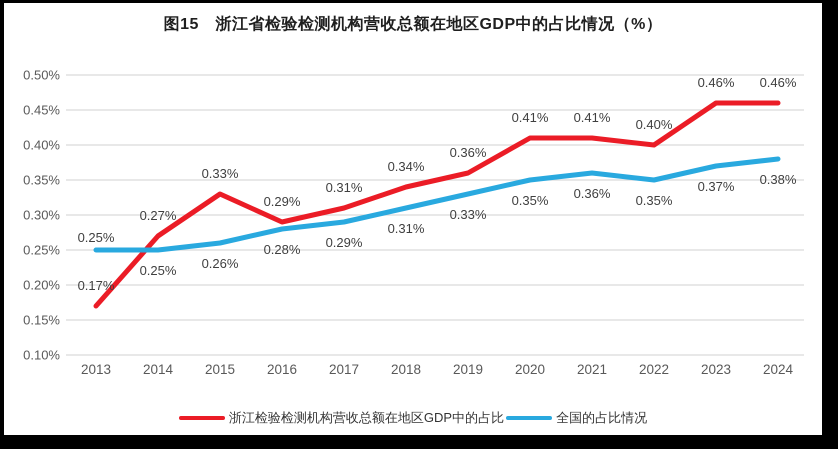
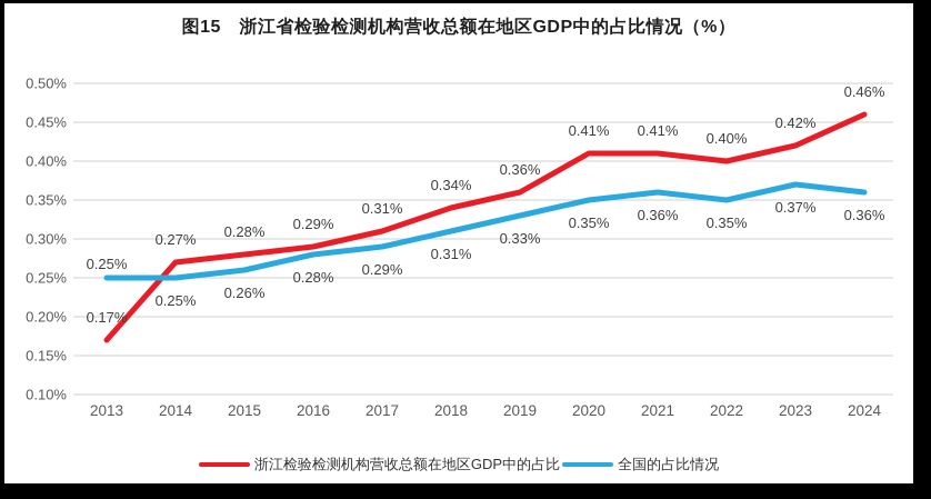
浙江检验检测机构营收总额在地区GDP中的占比/2015: 0.33% -> 0.28%
浙江检验检测机构营收总额在地区GDP中的占比/2023: 0.46% -> 0.42%
全国的占比情况/2024: 0.38% -> 0.36%
